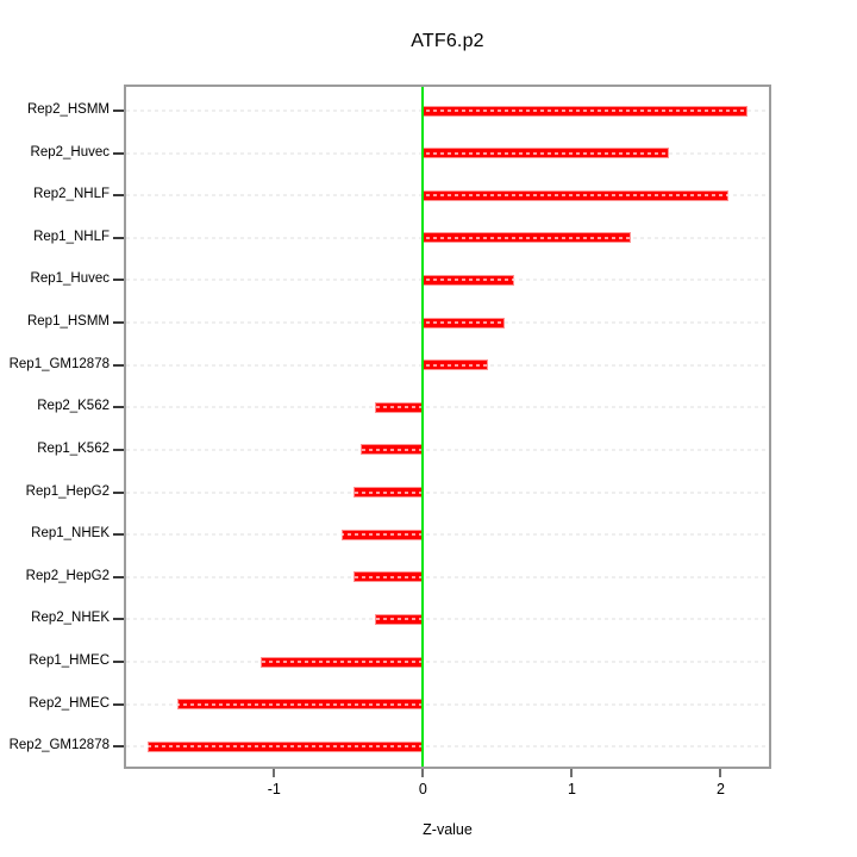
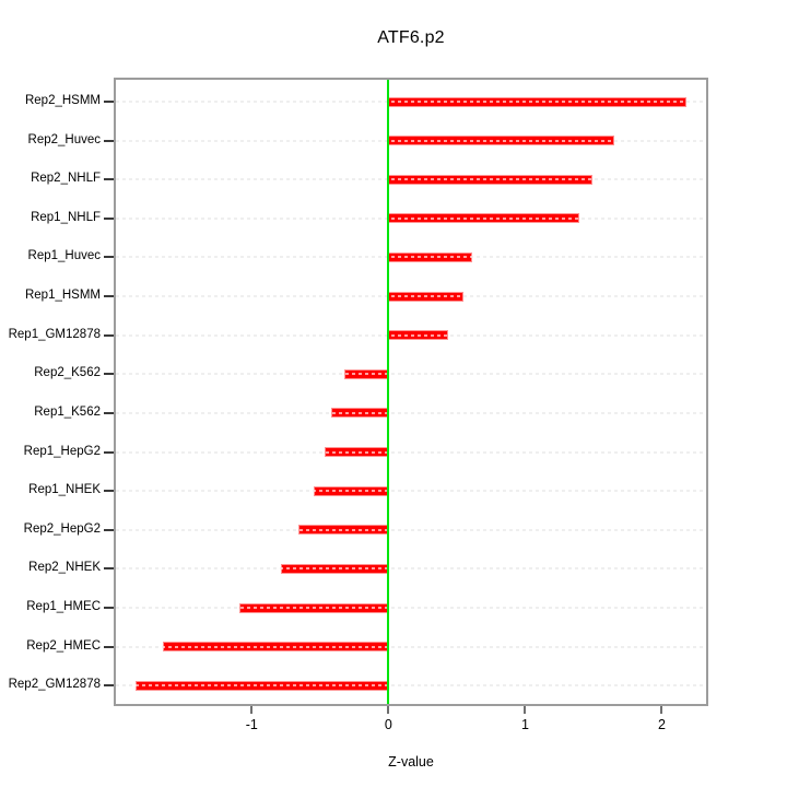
Rep2_NHLF: 2.05 -> 1.49
Rep2_HepG2: -0.47 -> -0.66
Rep2_NHEK: -0.32 -> -0.79
